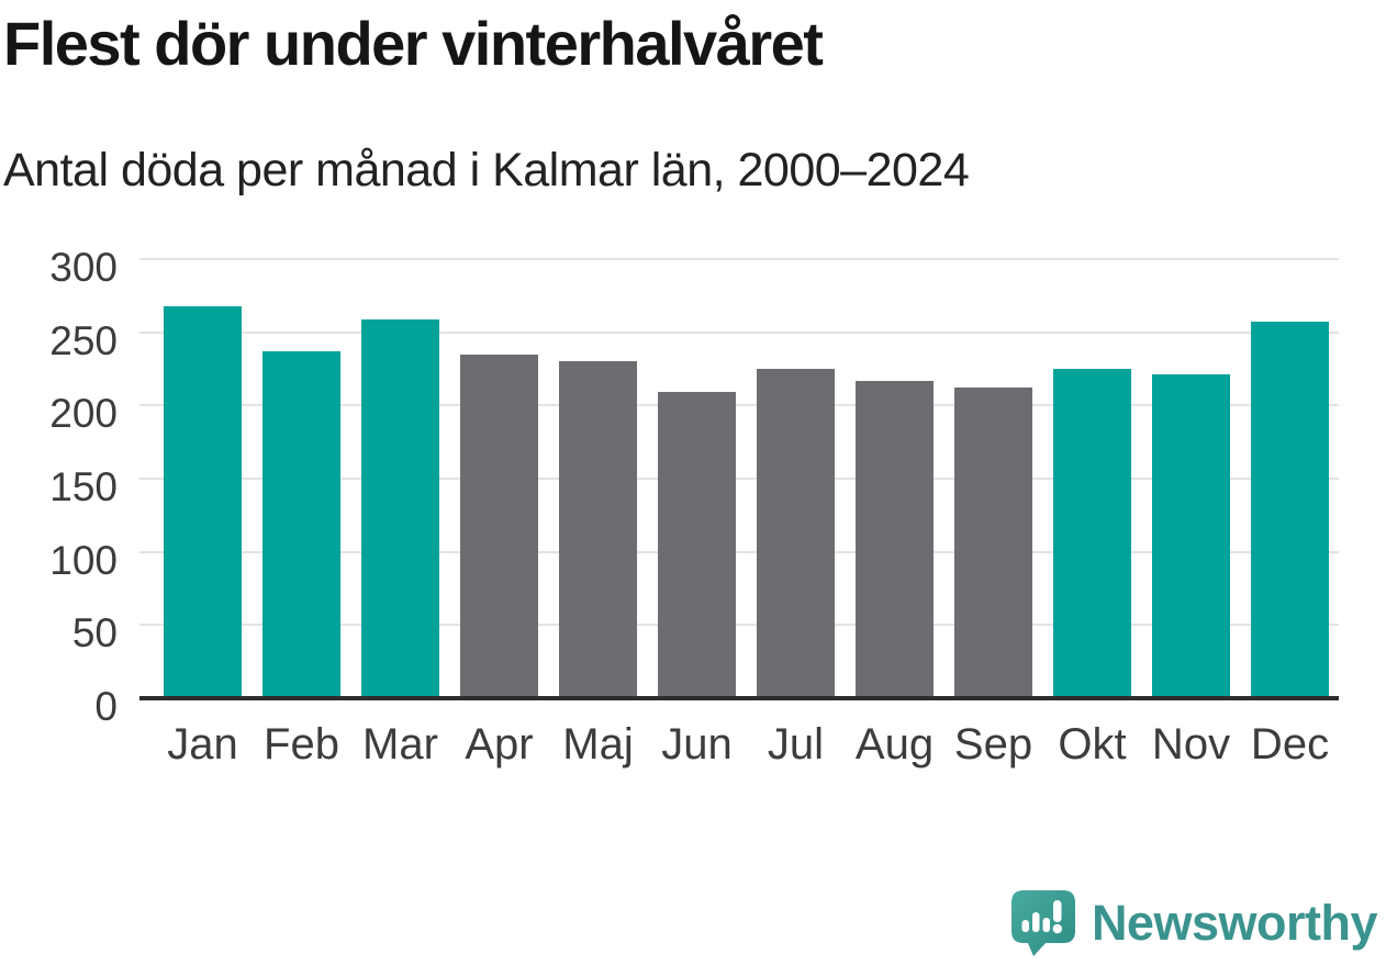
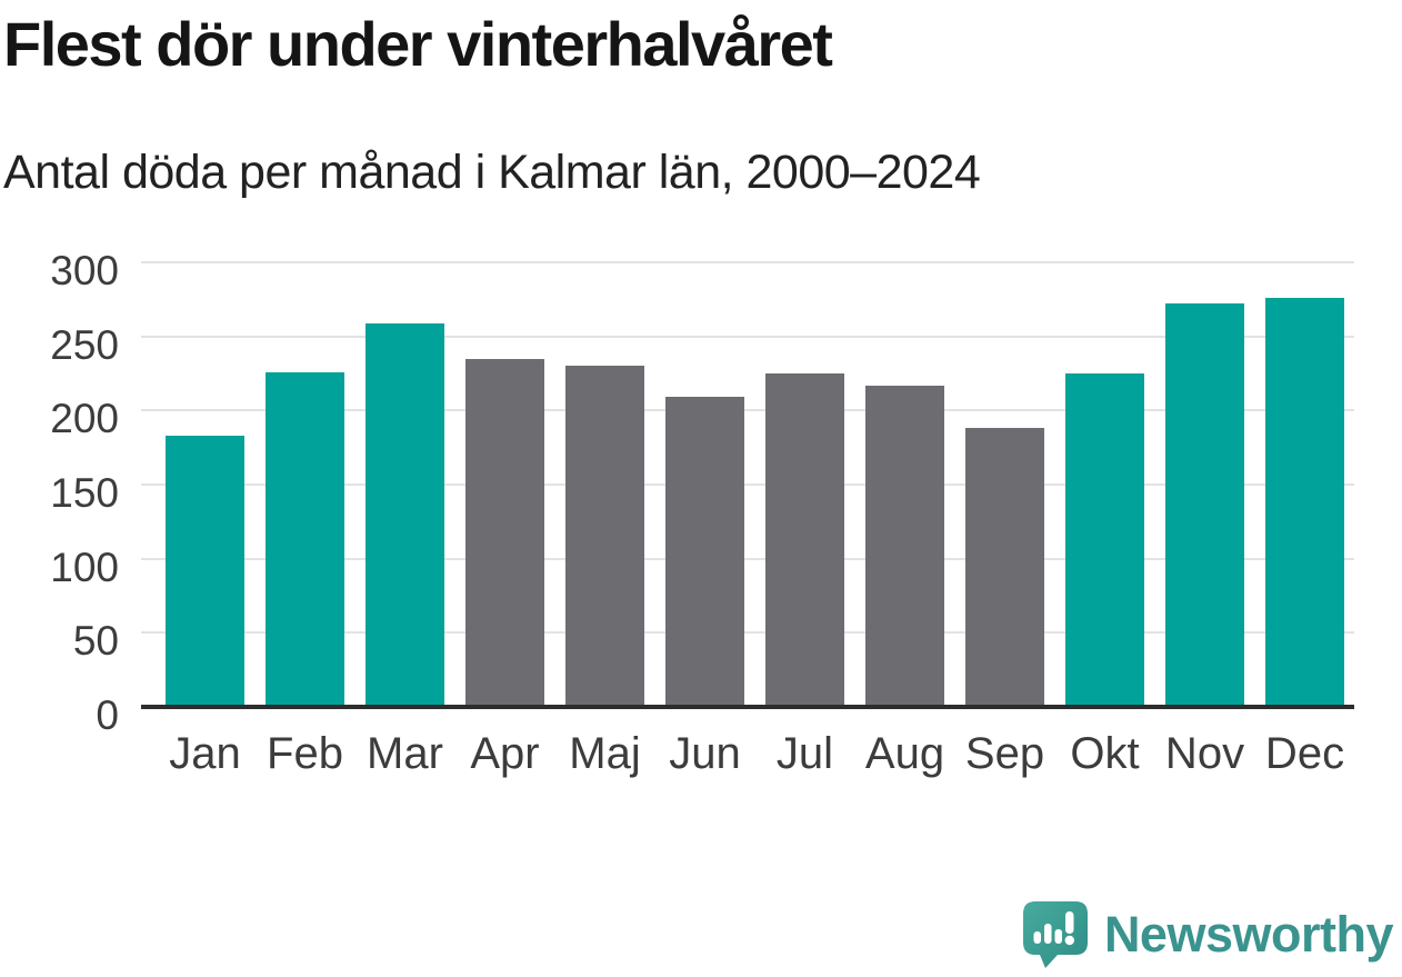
Jan: 268 -> 183
Feb: 237 -> 226
Sep: 212 -> 188
Nov: 221 -> 272
Dec: 257 -> 276
